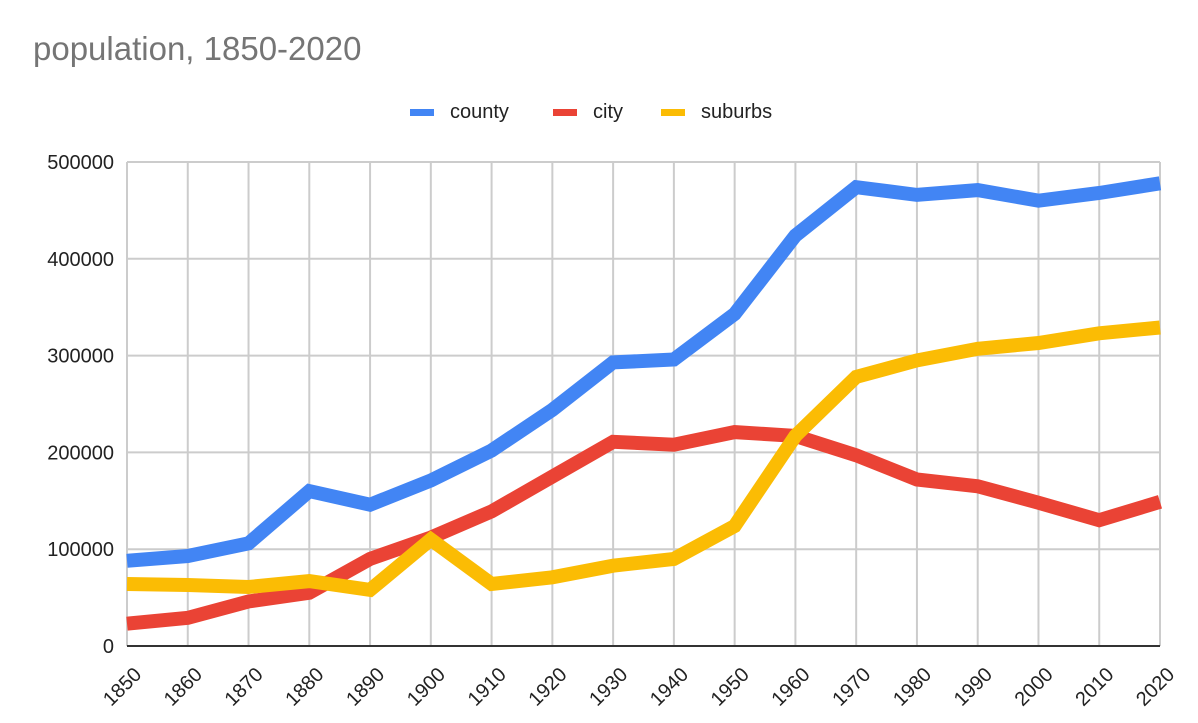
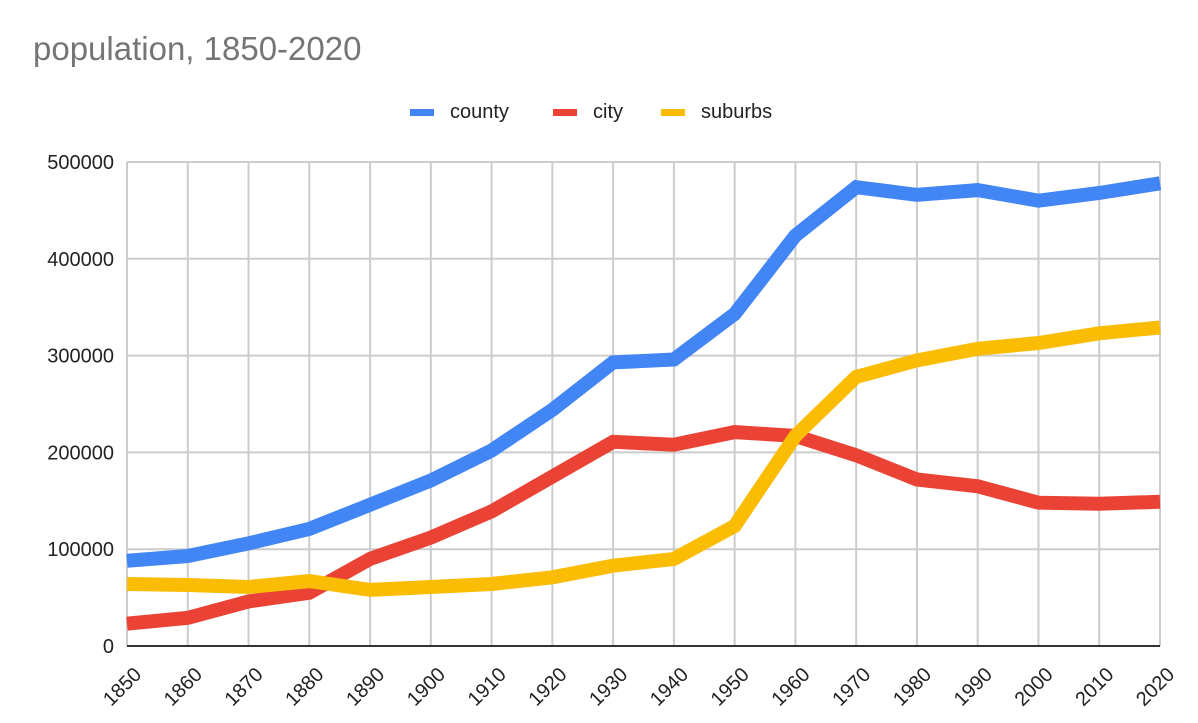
county/1880: 160000 -> 120000
suburbs/1900: 110000 -> 60000
city/2010: 130000 -> 150000
